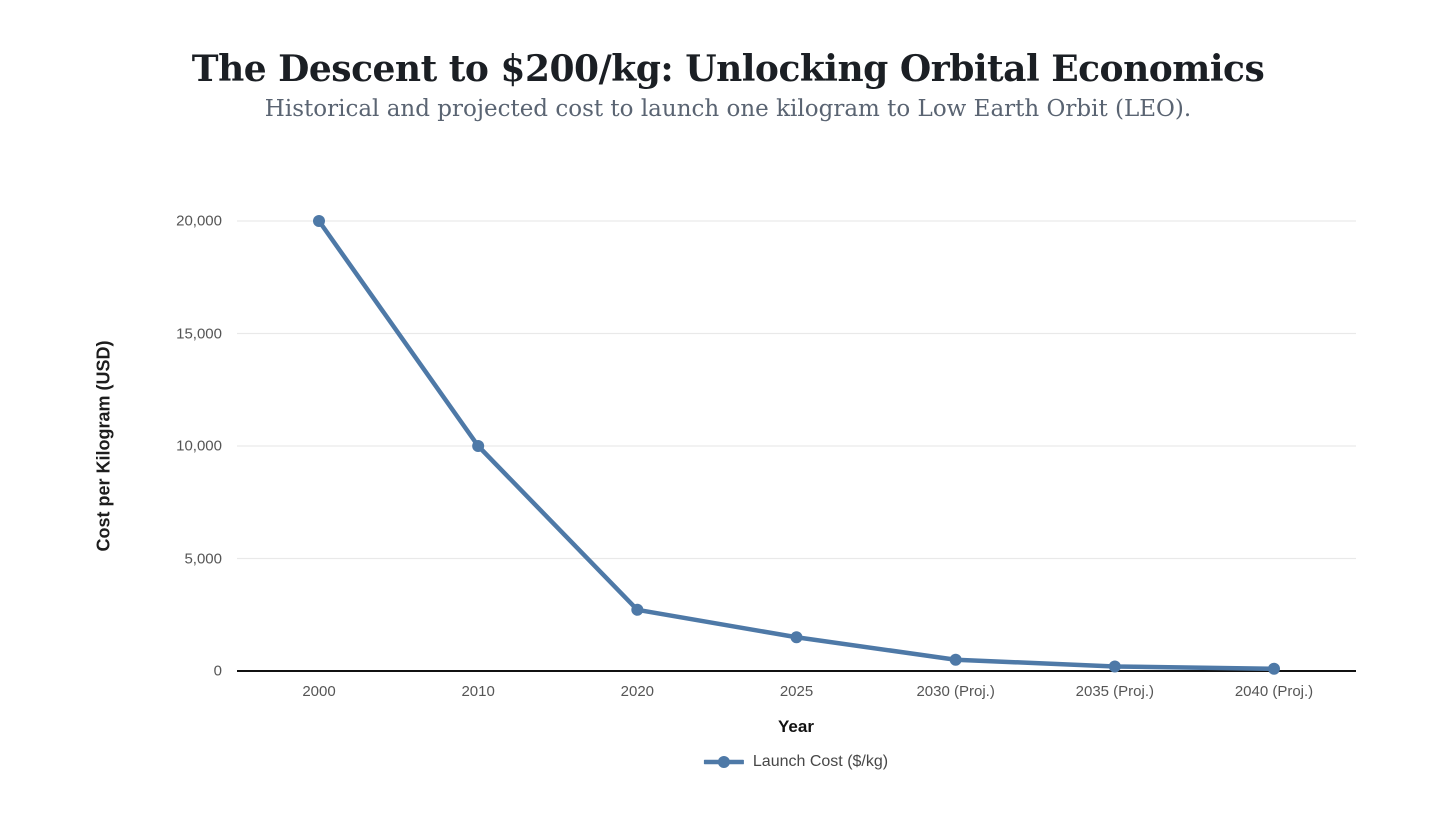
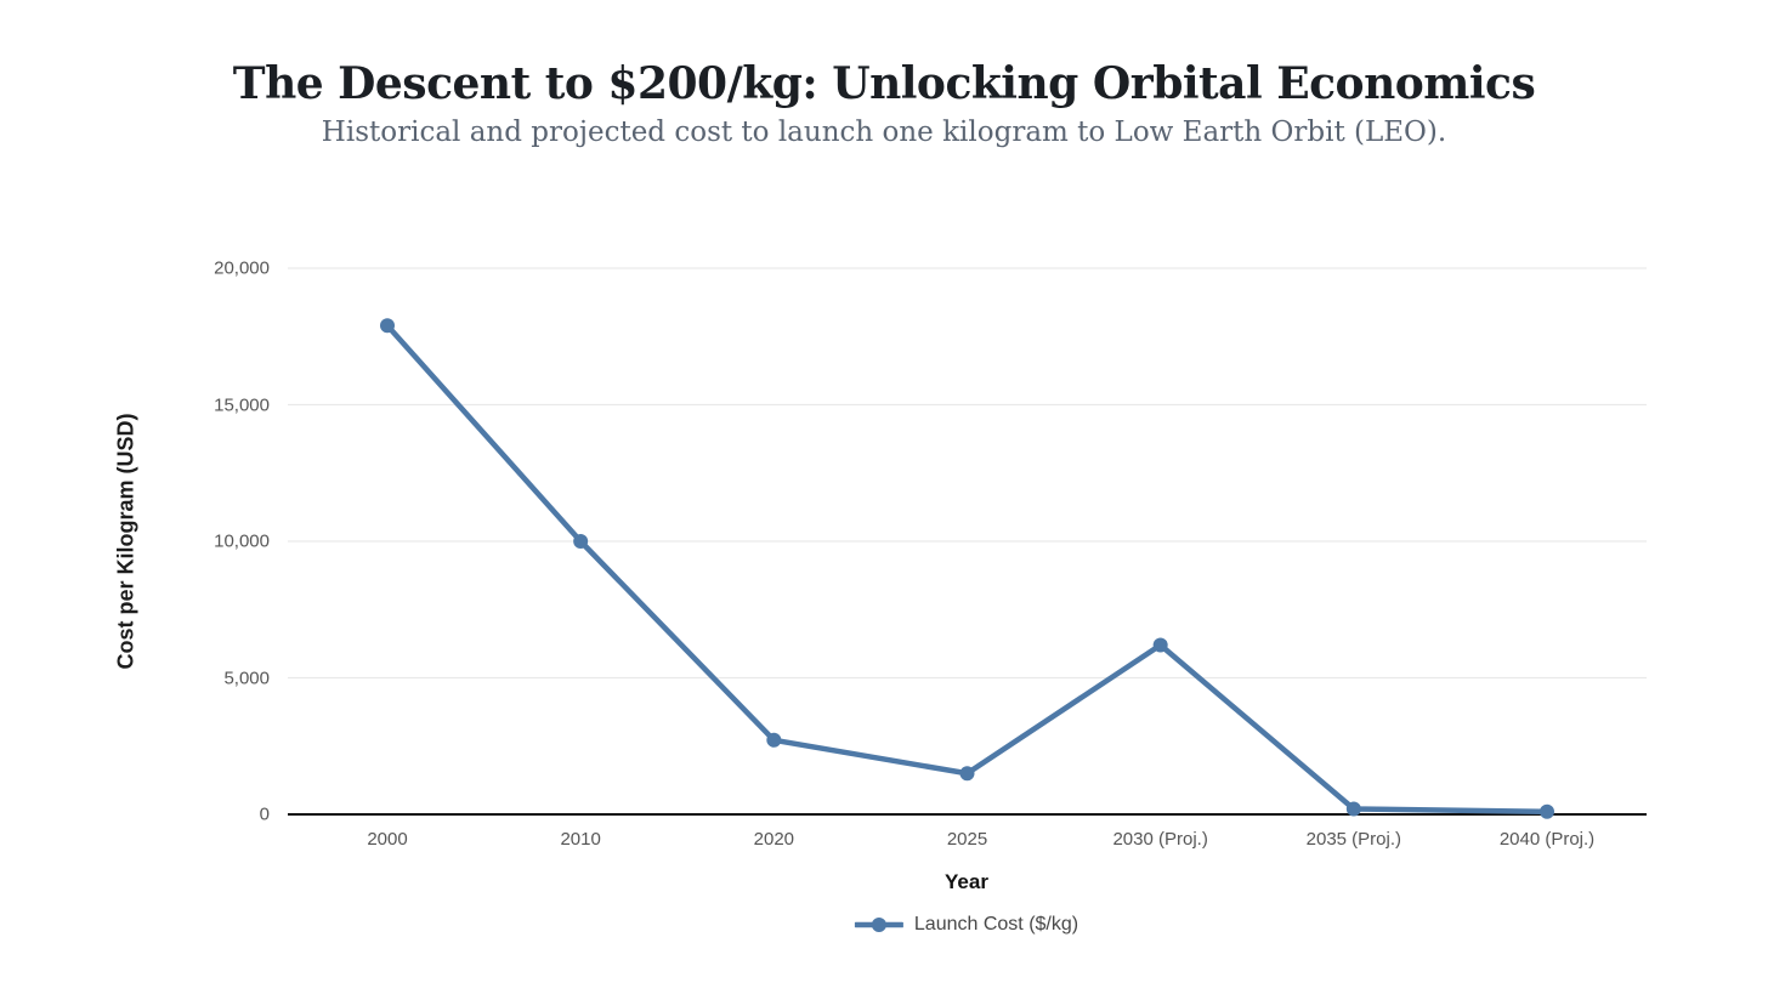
2000: 20000 -> 17900
2030 (Proj.): 500 -> 6200
